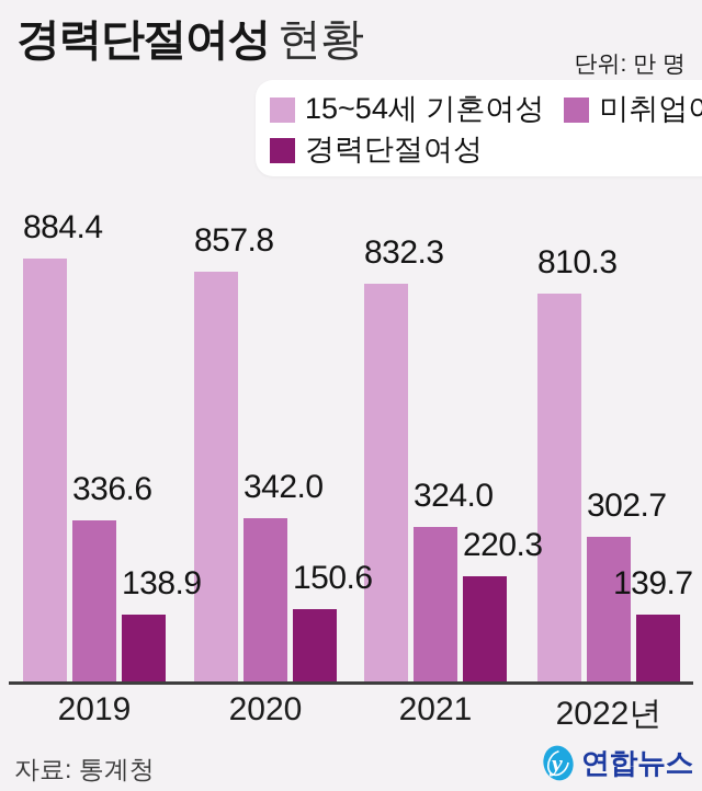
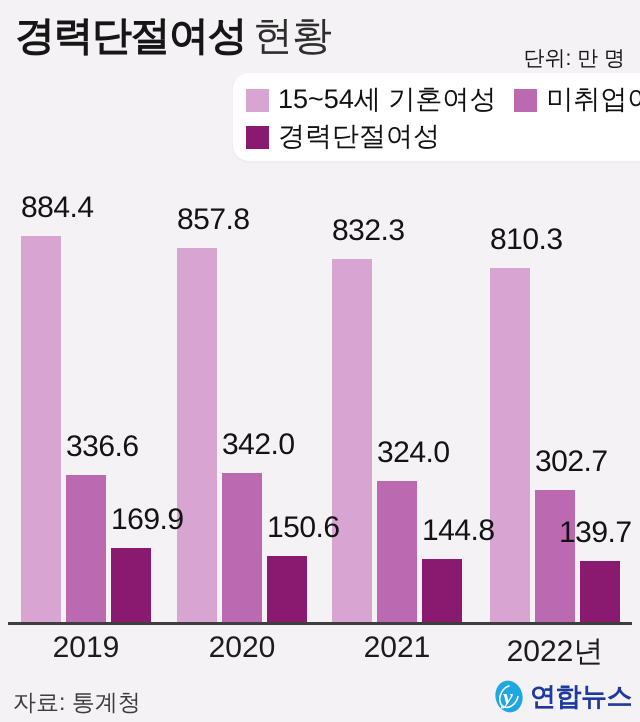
경력단절여성/2019: 138.9 -> 169.9
경력단절여성/2021: 220.3 -> 144.8
